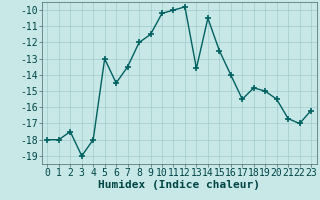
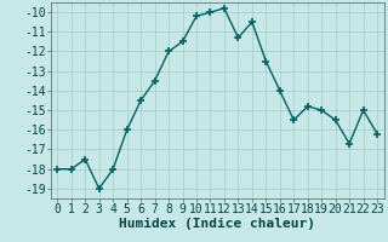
5: -13.0 -> -16.0
13: -13.6 -> -11.3
22: -17.0 -> -15.0
